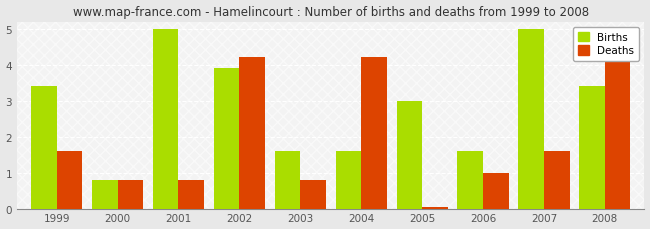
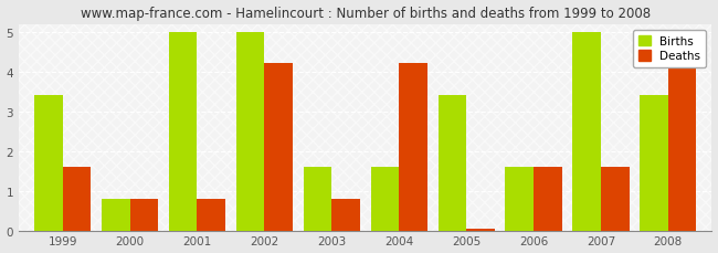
Births/2002: 3.9 -> 5.0
Births/2005: 3.0 -> 3.4
Deaths/2006: 1.00 -> 1.60
